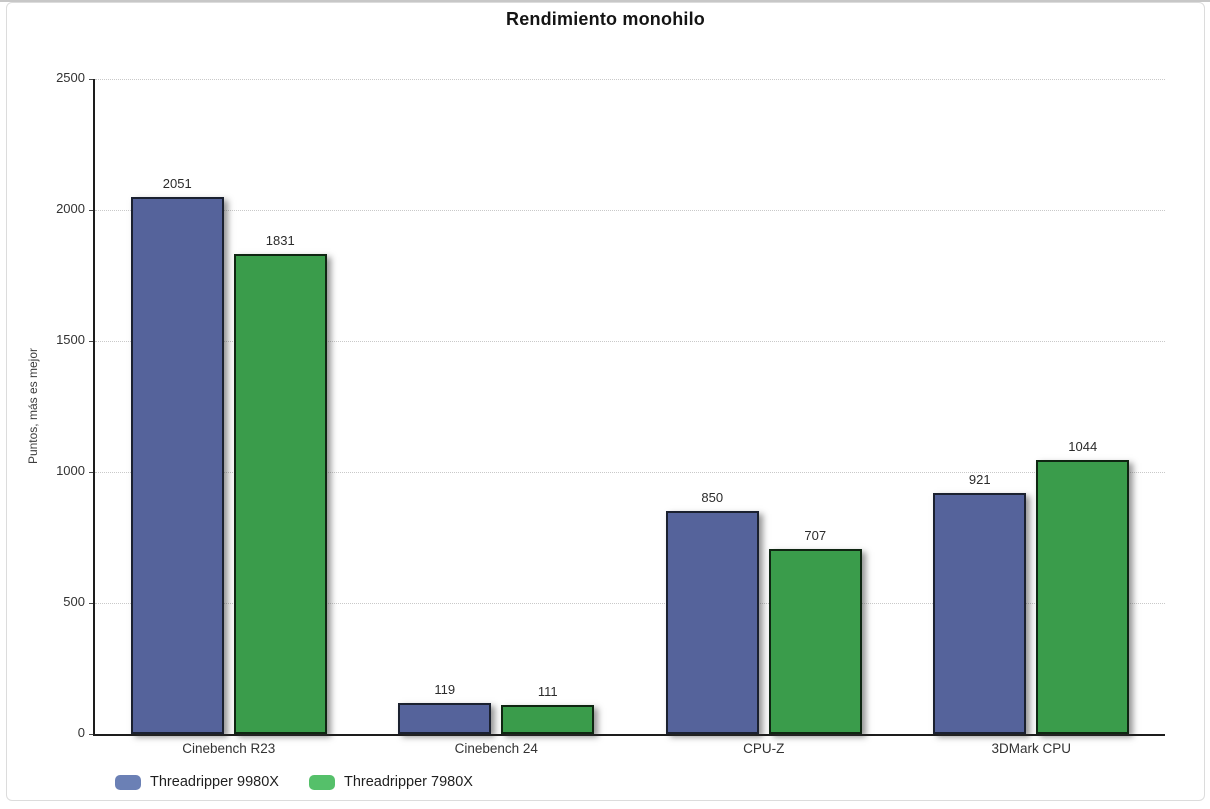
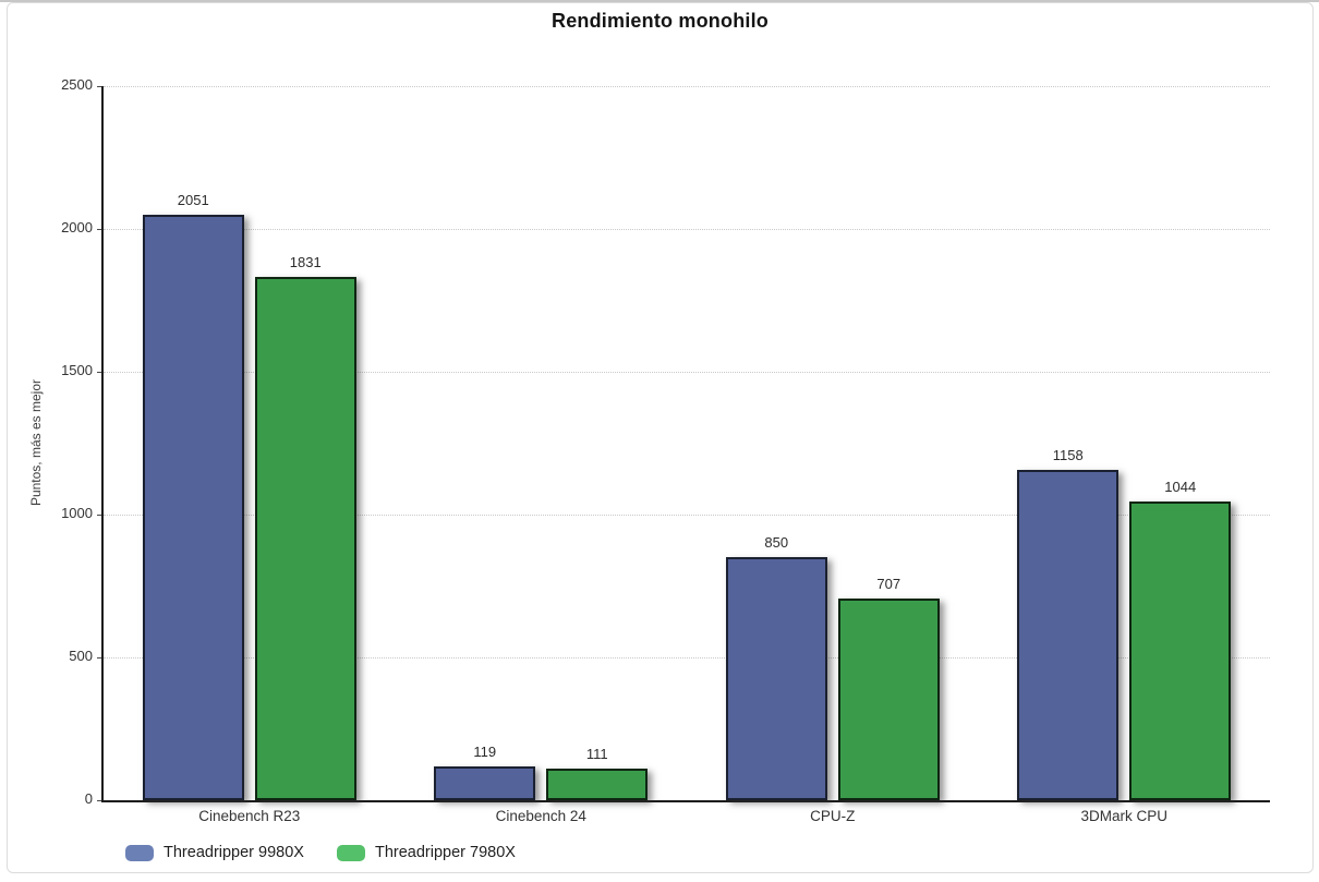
Threadripper 9980X/3DMark CPU: 921 -> 1158
